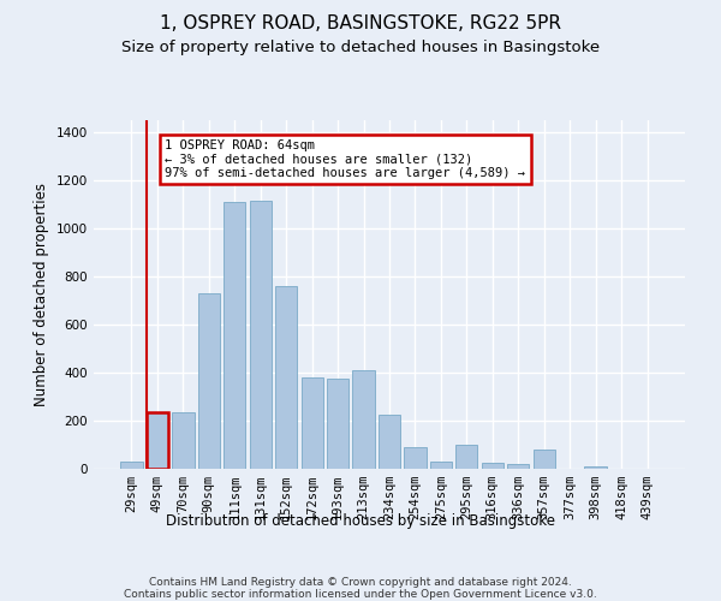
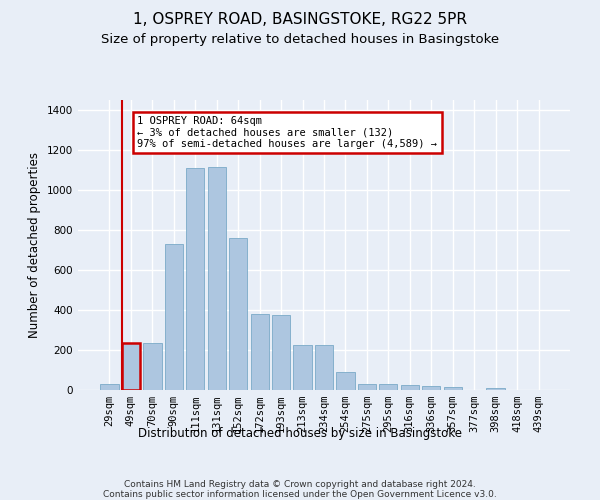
213sqm: 410 -> 220
295sqm: 100 -> 30
357sqm: 80 -> 20
